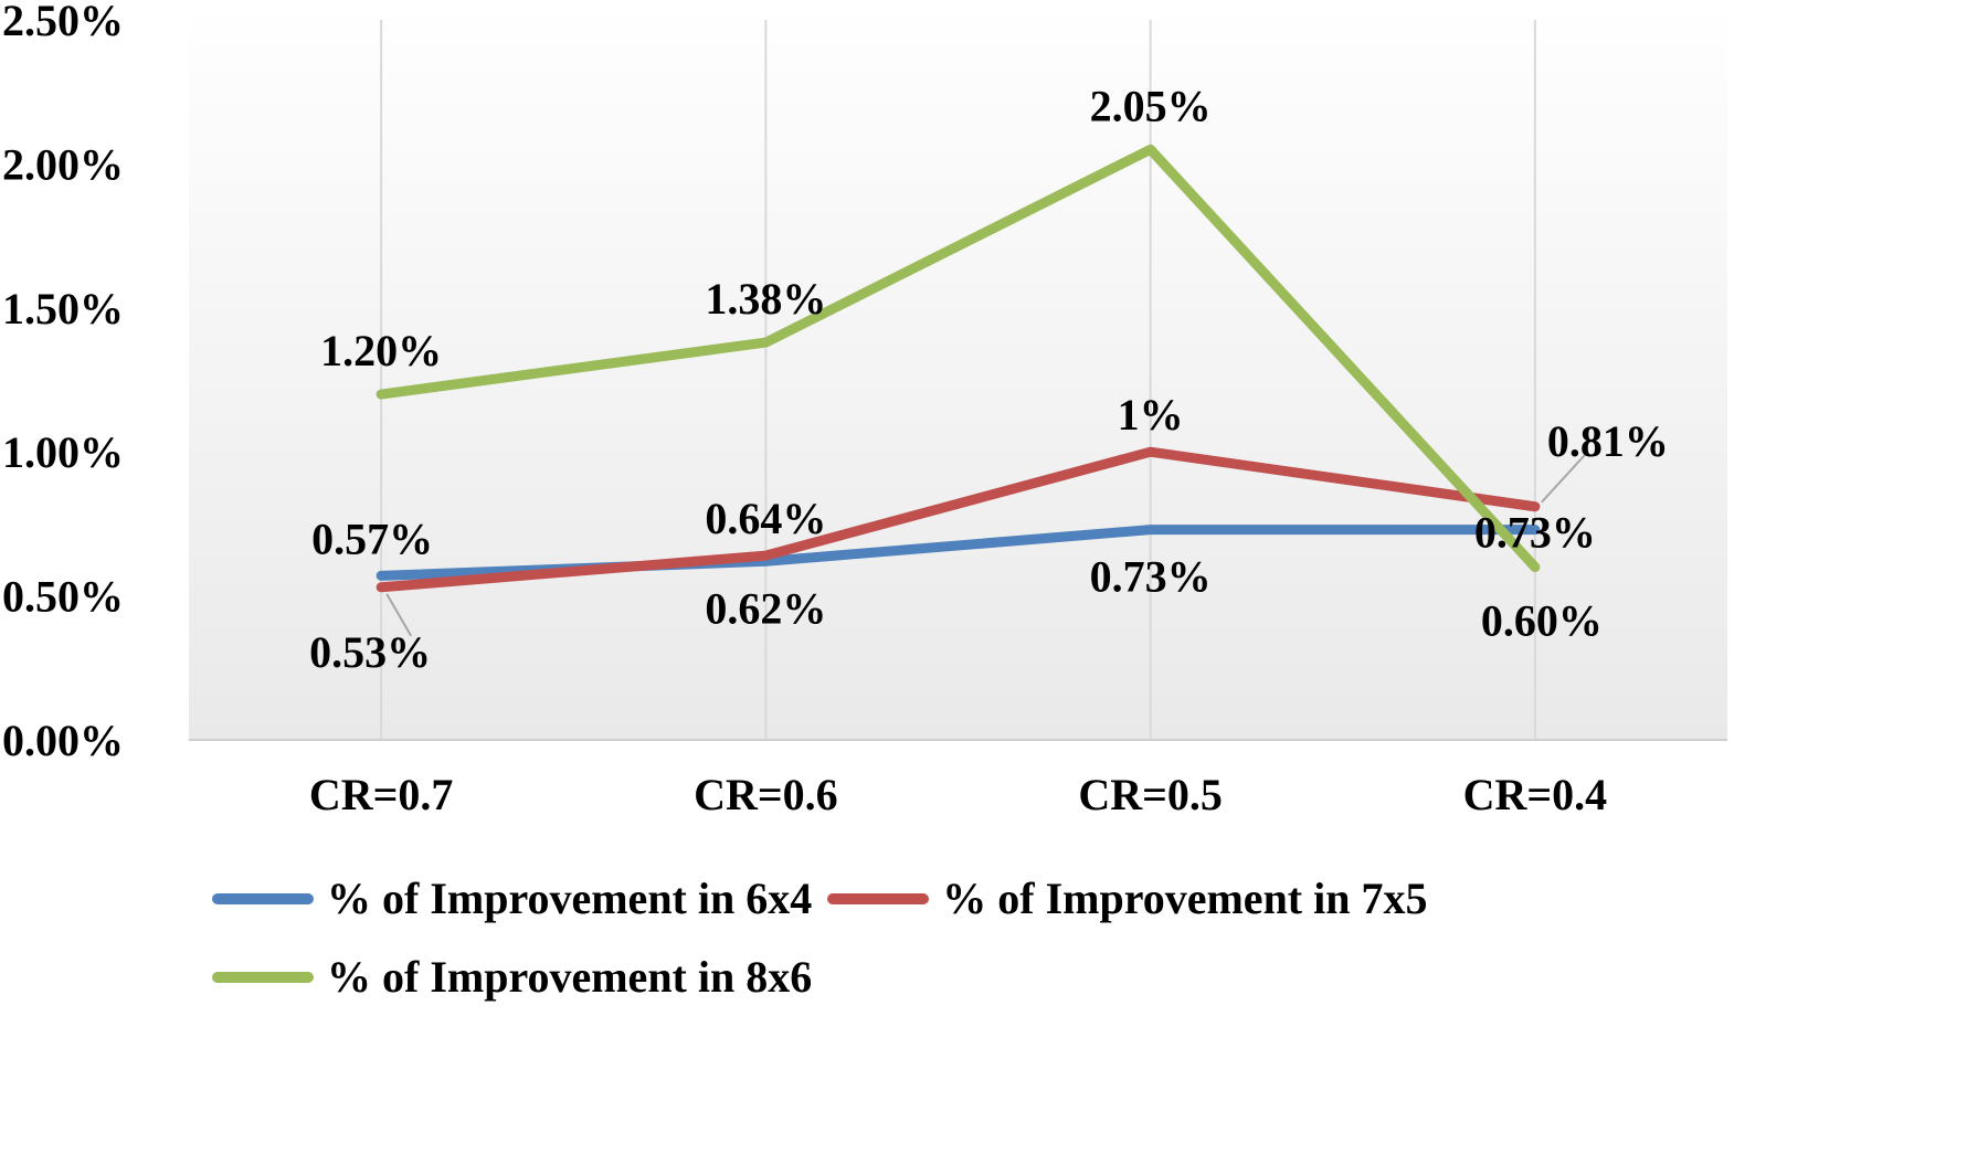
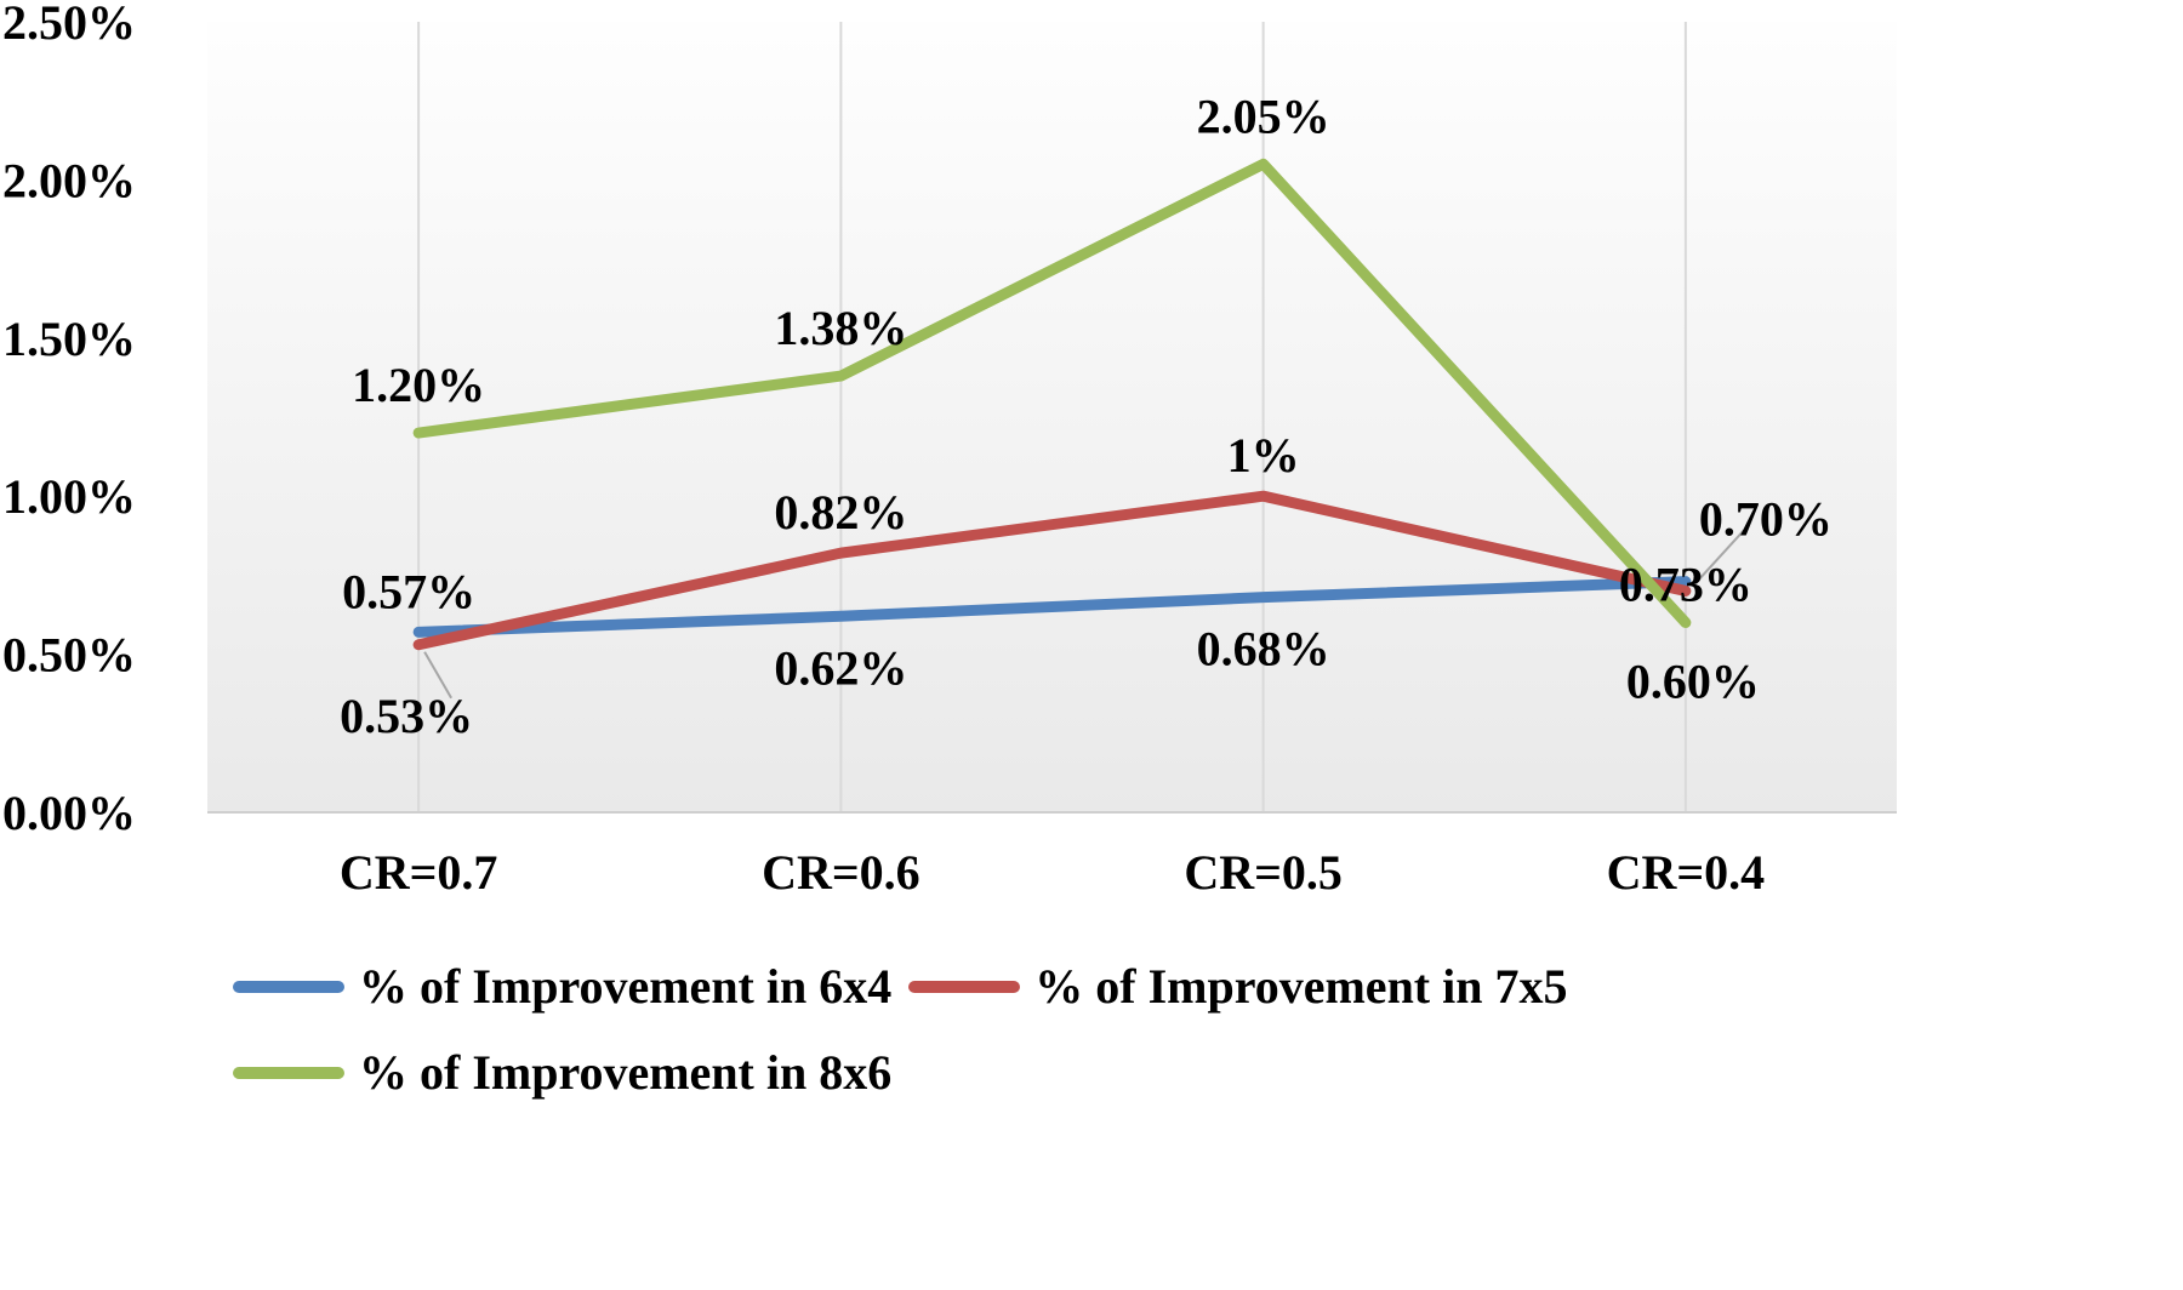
% of Improvement in 7x5/CR=0.6: 0.64% -> 0.82%
% of Improvement in 6x4/CR=0.5: 0.73% -> 0.68%
% of Improvement in 7x5/CR=0.4: 0.81% -> 0.70%
